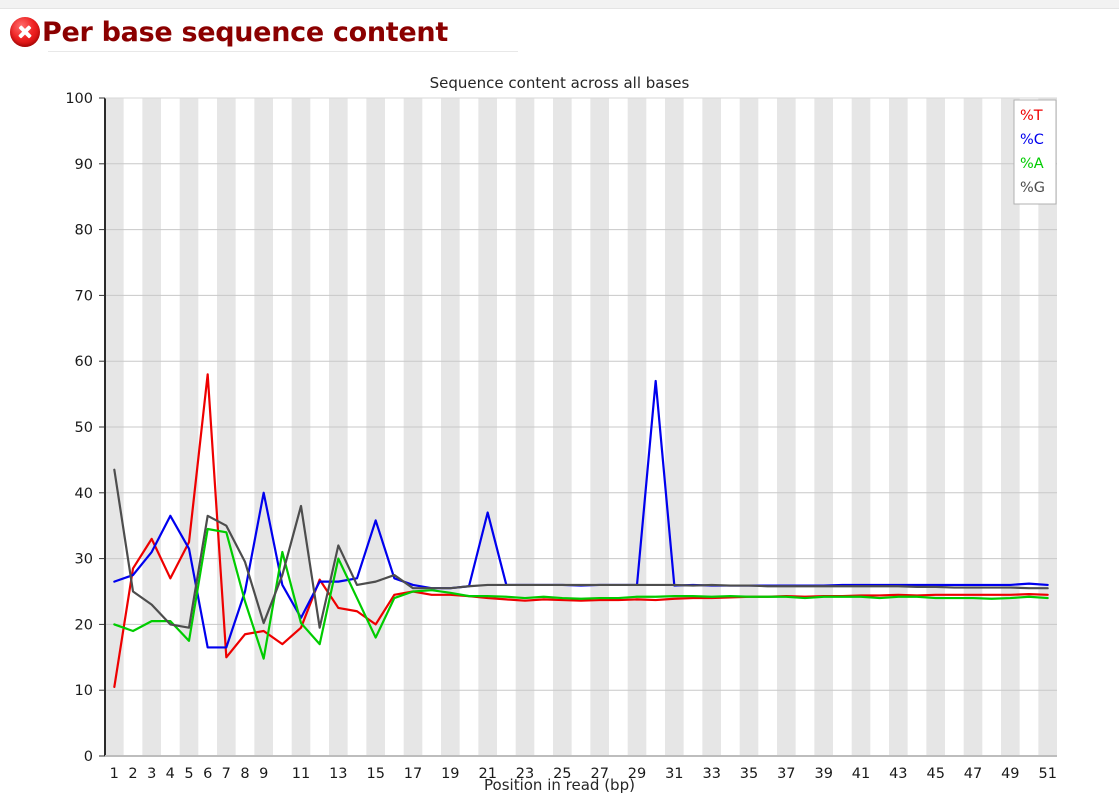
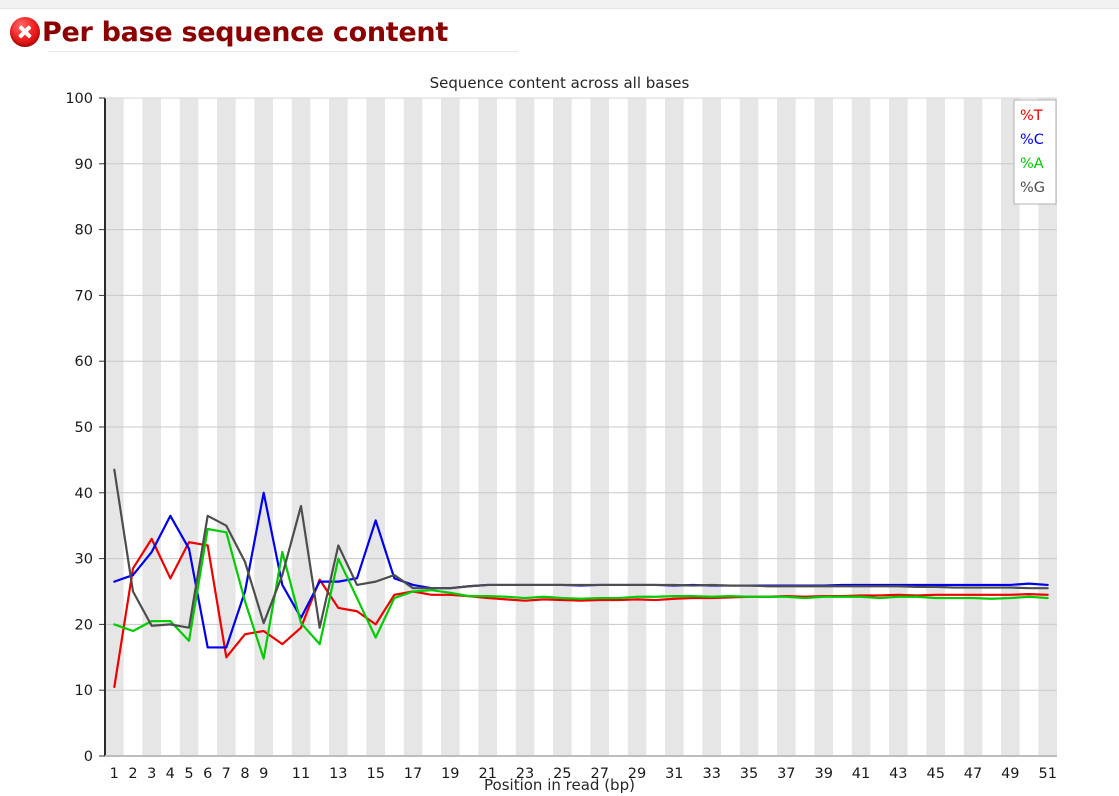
%G/3: 23 -> 20
%T/6: 58 -> 32
%C/21: 37 -> 26
%C/30: 57 -> 26
